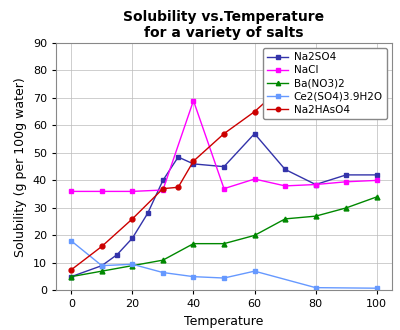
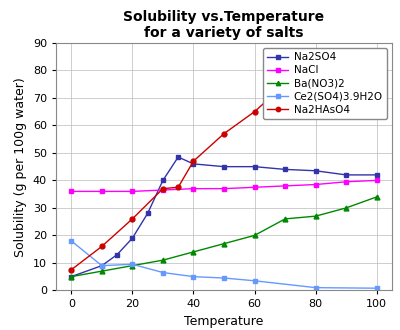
NaCl/40: 69.0 -> 37.0
Ba(NO3)2/40: 17 -> 14
Na2SO4/60: 57.0 -> 45.0
NaCl/60: 40.5 -> 37.5
Ce2(SO4)3.9H2O/60: 7.0 -> 3.5
Na2SO4/80: 38.5 -> 43.5
